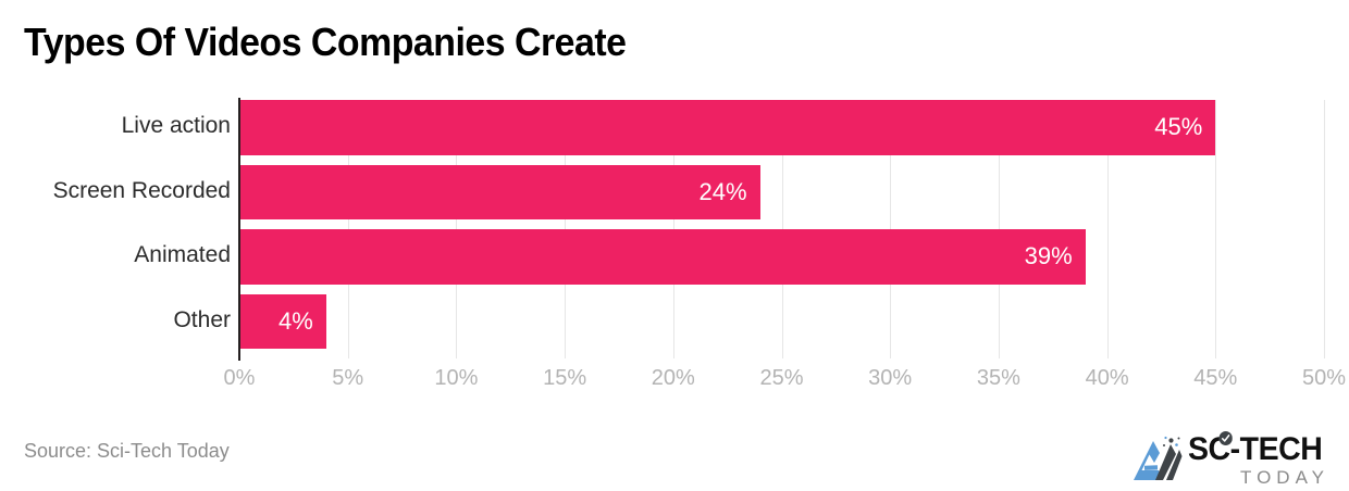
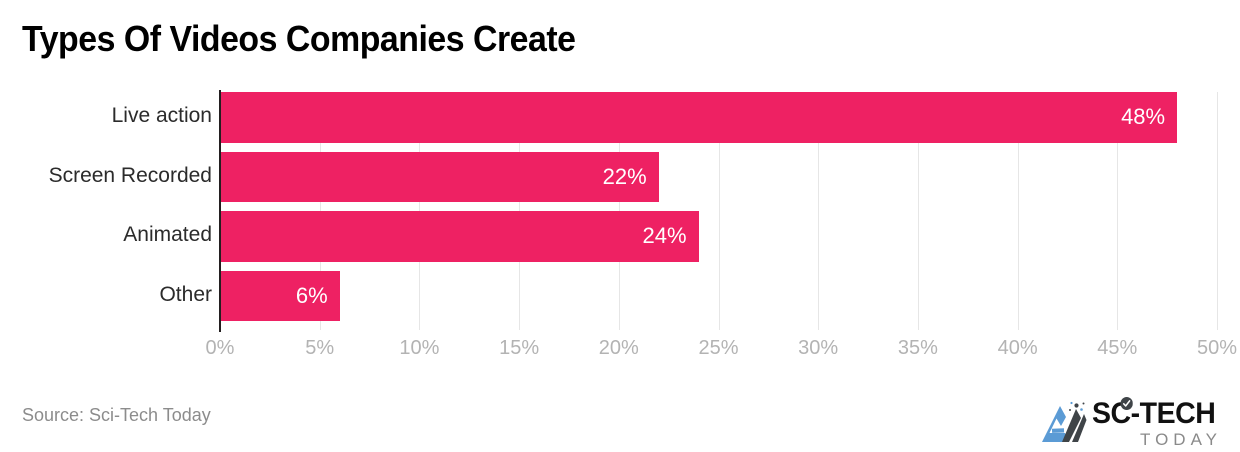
Live action: 45% -> 48%
Screen Recorded: 24% -> 22%
Animated: 39% -> 24%
Other: 4% -> 6%
